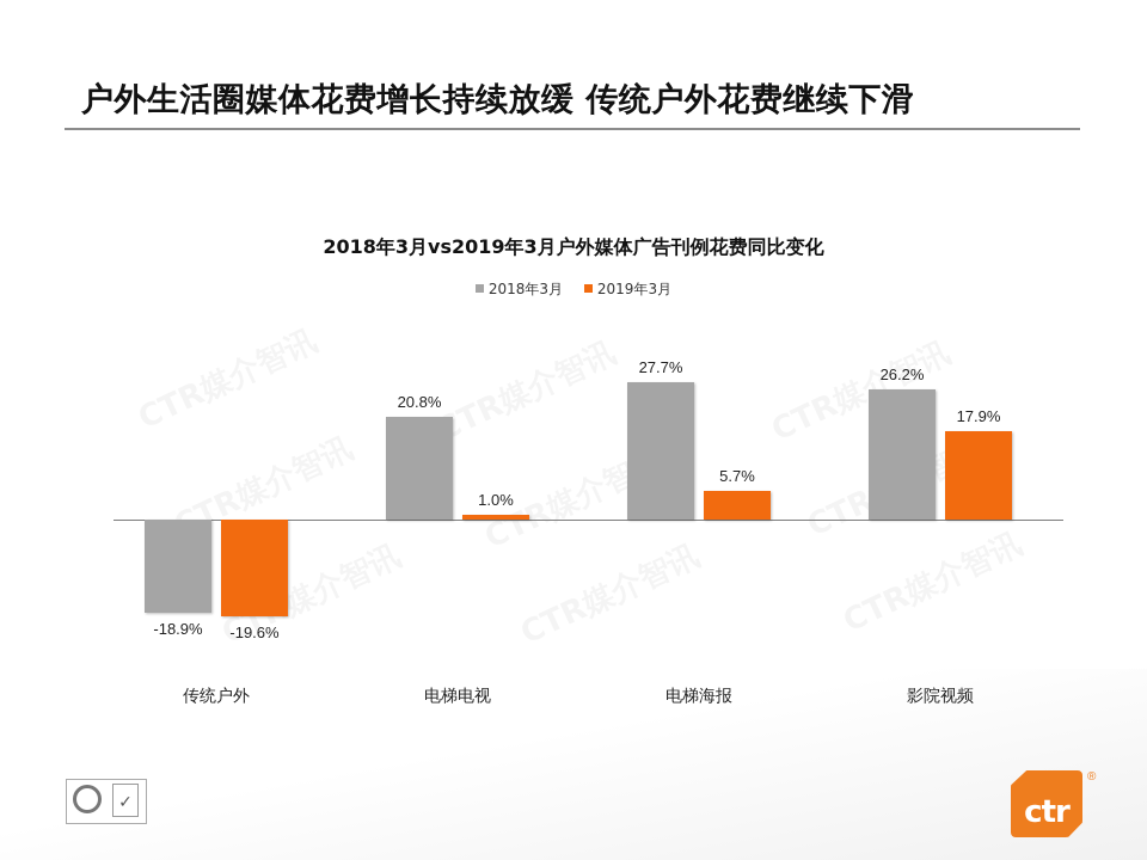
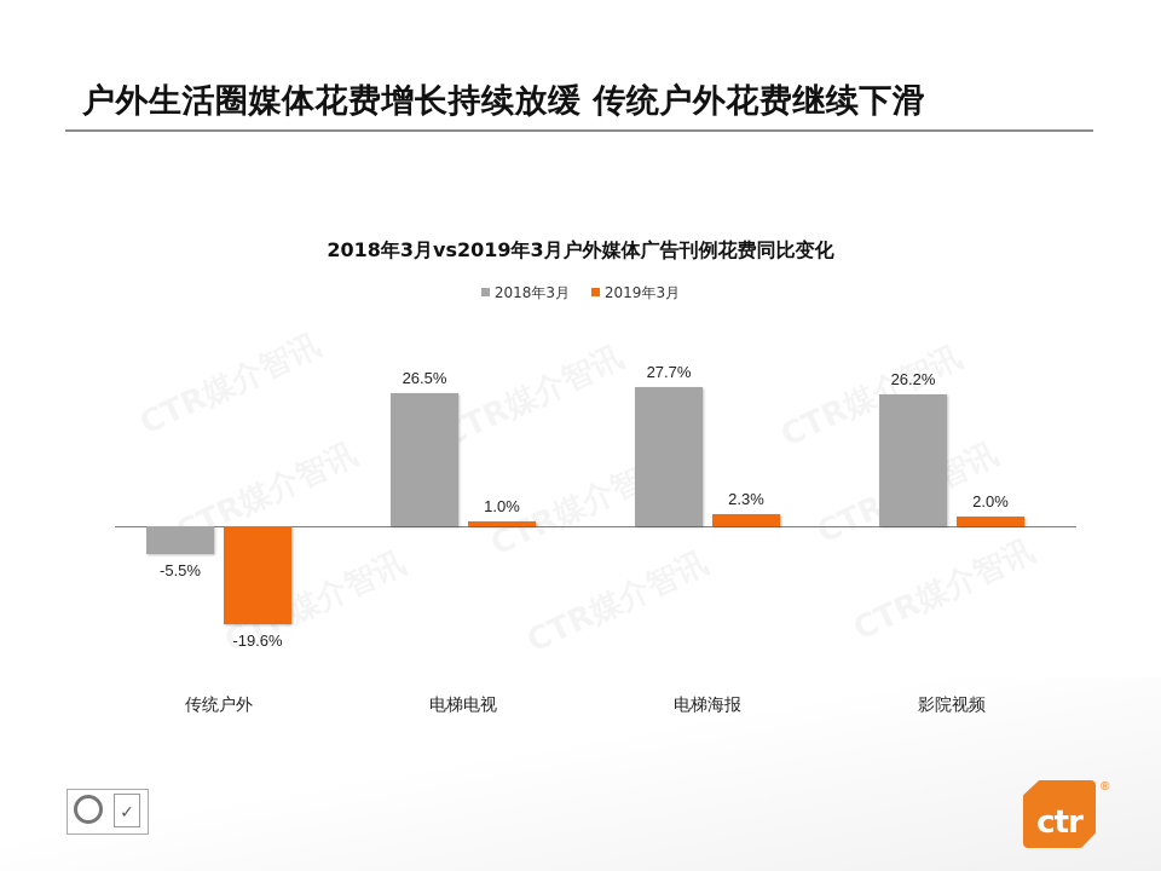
2018年3月/传统户外: -18.9% -> -5.5%
2018年3月/电梯电视: 20.8% -> 26.5%
2019年3月/电梯海报: 5.7% -> 2.3%
2019年3月/影院视频: 17.9% -> 2.0%
